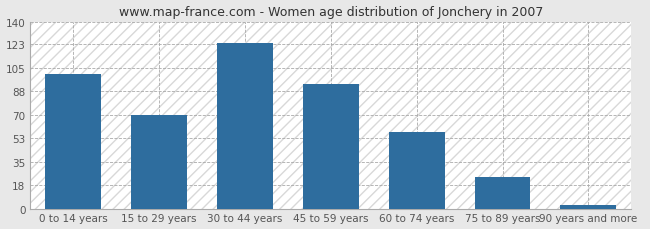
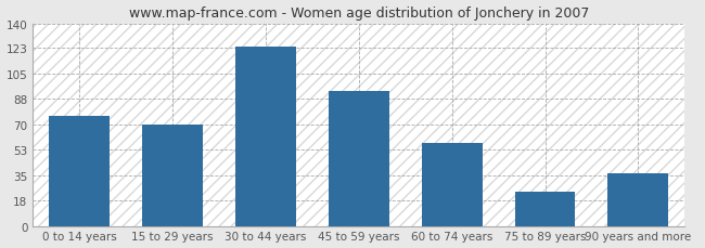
0 to 14 years: 101 -> 76
90 years and more: 3 -> 36
